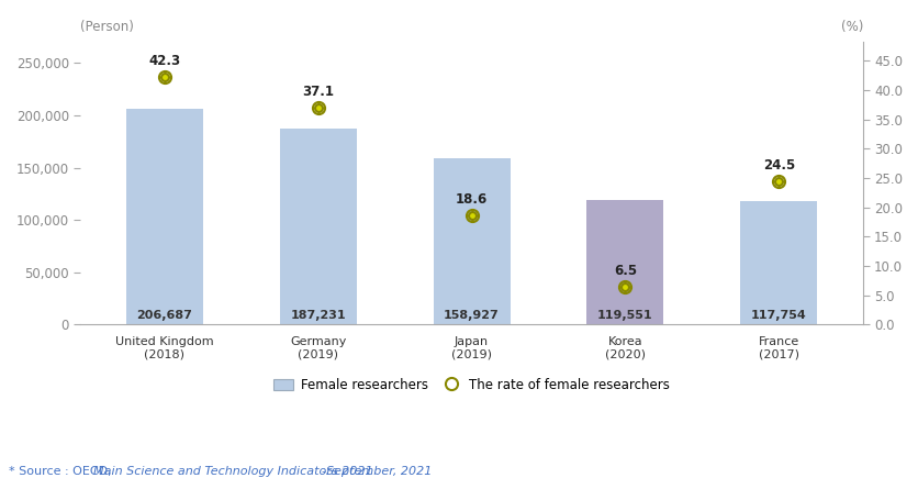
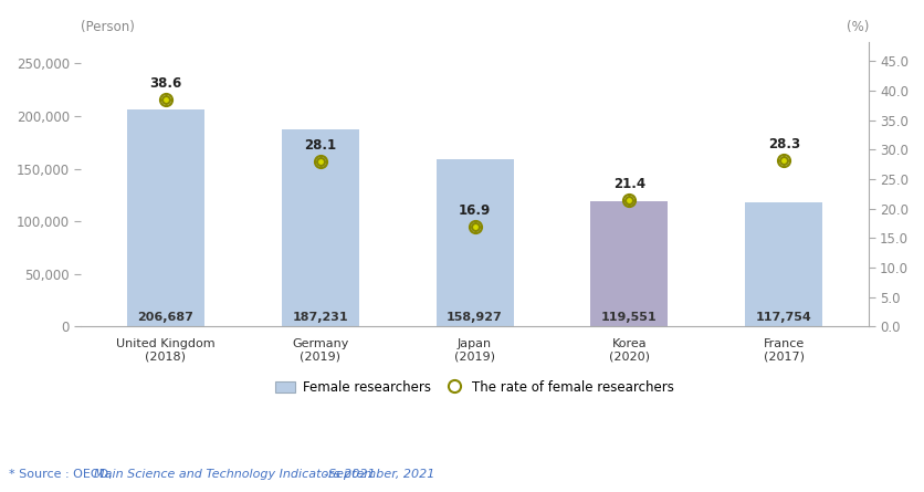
The rate of female researchers/United Kingdom (2018): 42.3 -> 38.6
The rate of female researchers/Germany (2019): 37.1 -> 28.1
The rate of female researchers/Japan (2019): 18.6 -> 16.9
The rate of female researchers/Korea (2020): 6.5 -> 21.4
The rate of female researchers/France (2017): 24.5 -> 28.3
